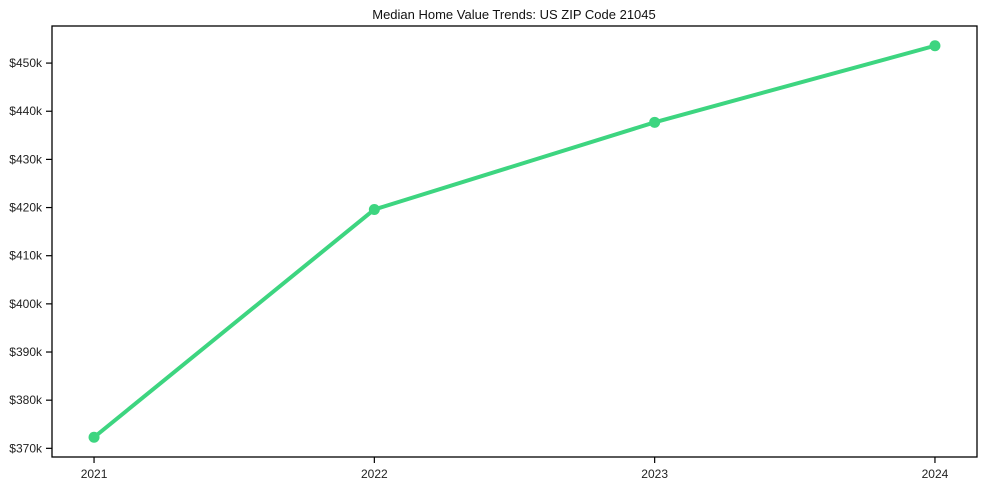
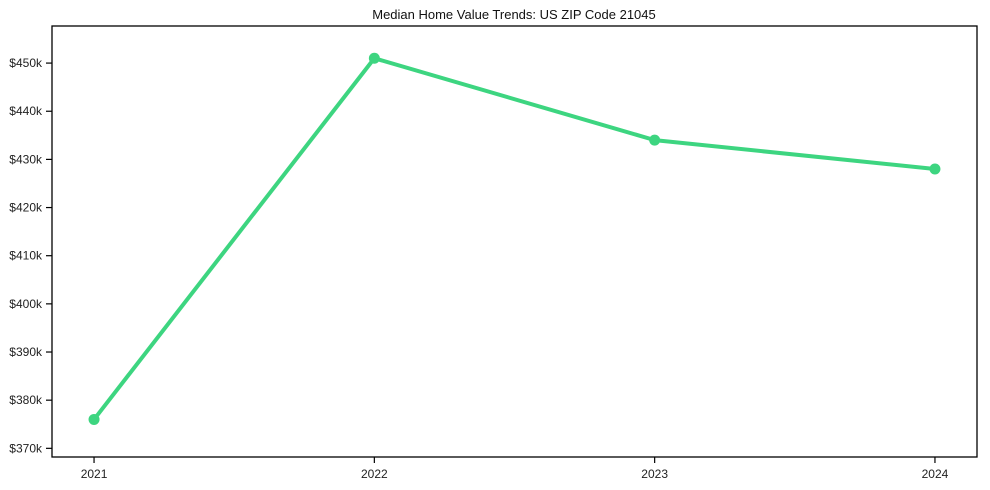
2021: $372k -> $376k
2022: $420k -> $451k
2023: $438k -> $434k
2024: $454k -> $428k
